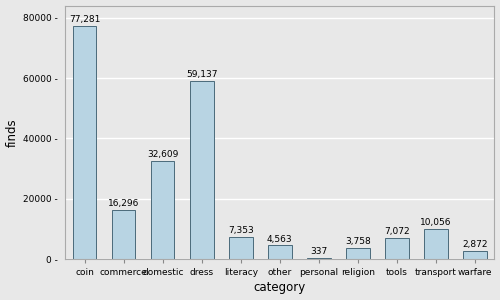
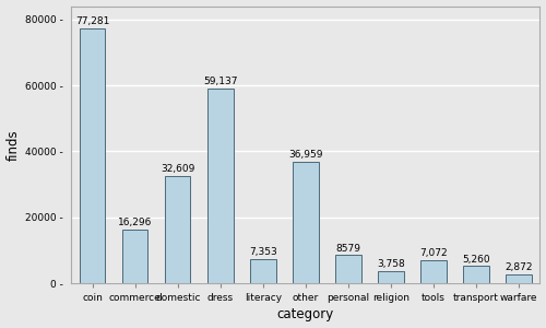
other: 4,563 -> 36,959
personal: 337 -> 8579
transport: 10,056 -> 5,260
